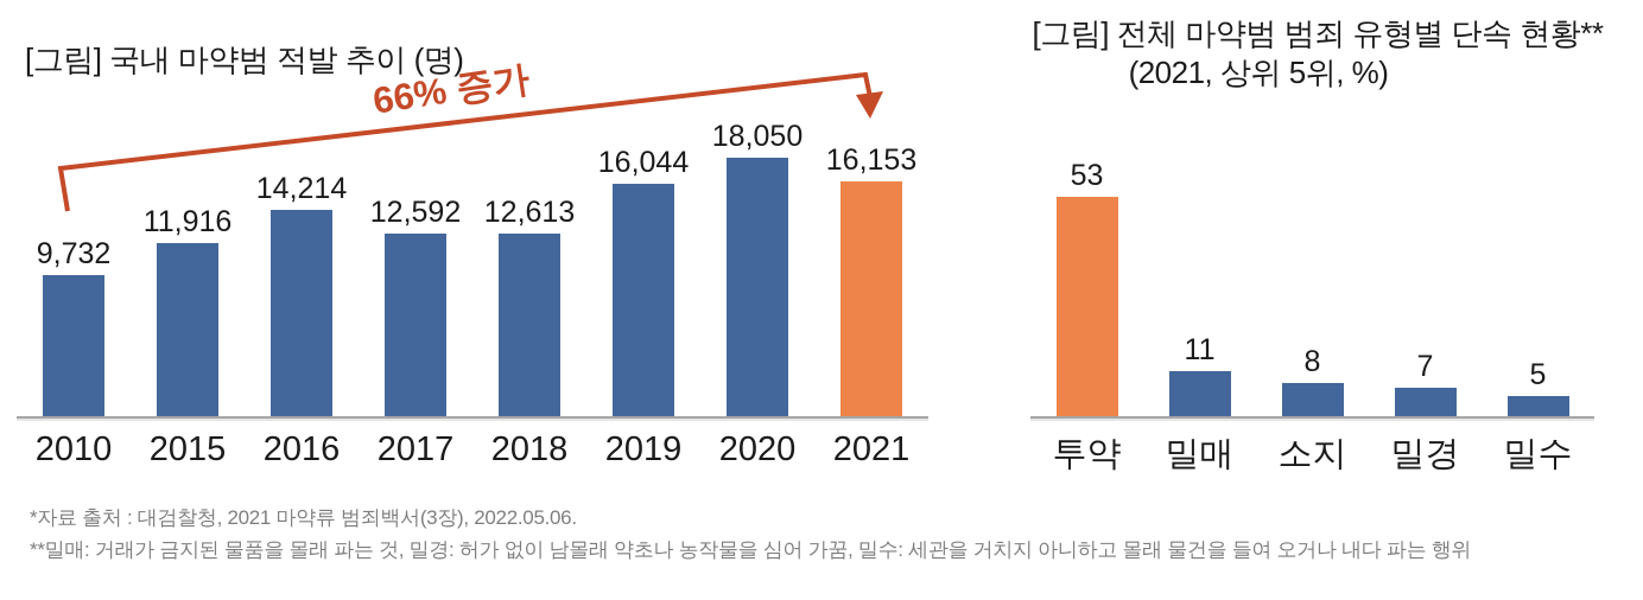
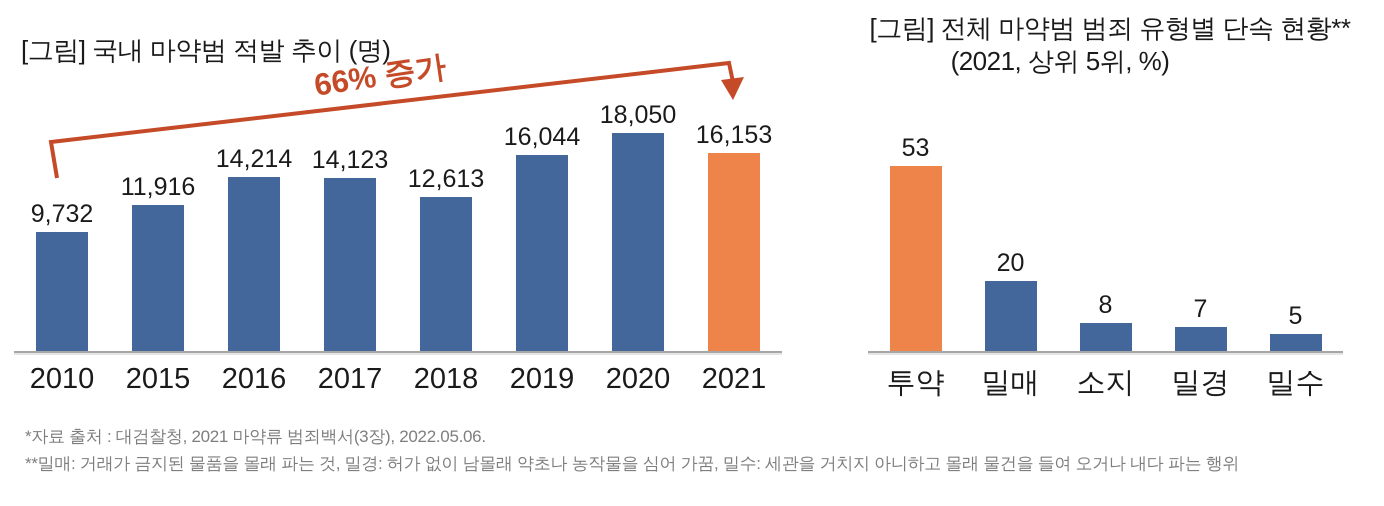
[그림] 국내 마약범 적발 추이 (명)/2017: 12,592 -> 14,123
[그림] 전체 마약범 범죄 유형별 단속 현황** (2021, 상위 5위, %)/밀매: 11 -> 20
